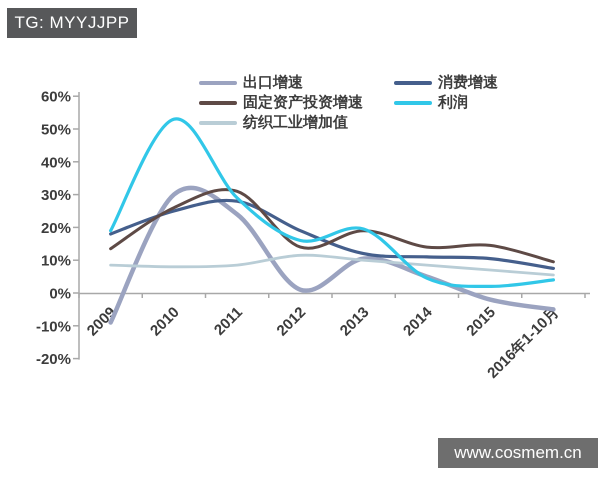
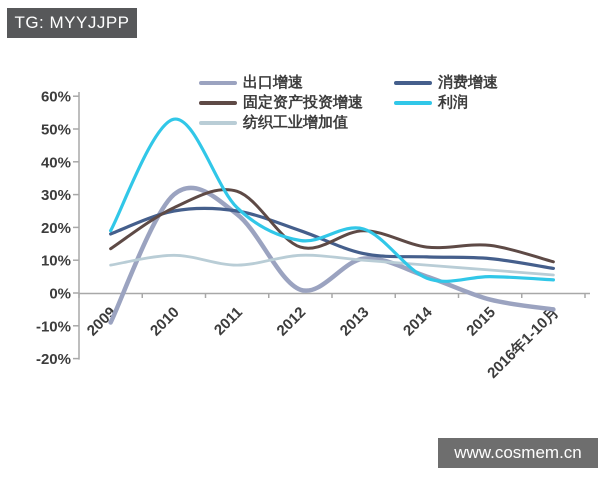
纺织工业增加值/2010: 8% -> 12%
消费增速/2011: 28% -> 25%
利润/2011: 29% -> 26%
利润/2015: 2% -> 5%
